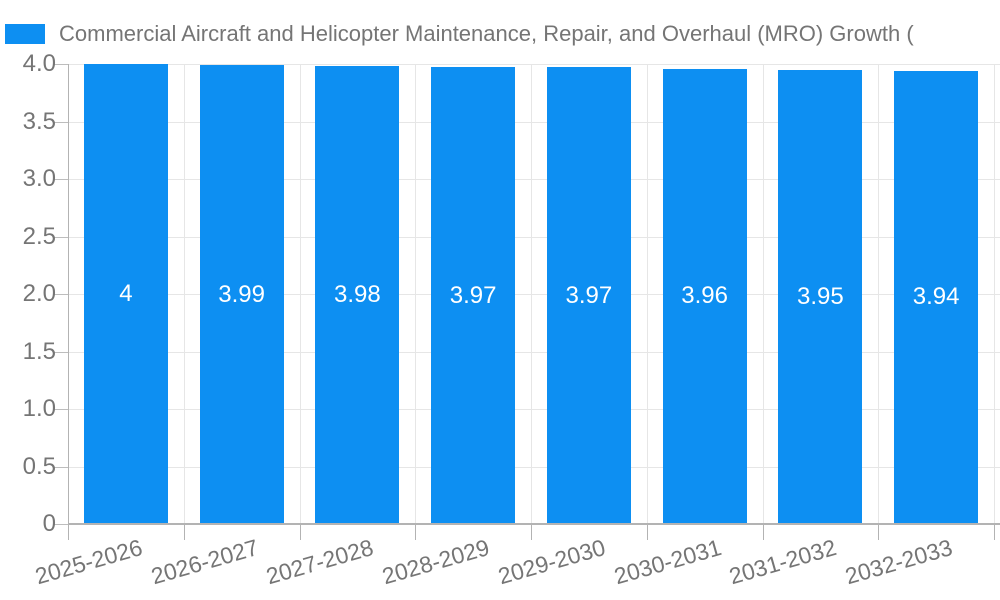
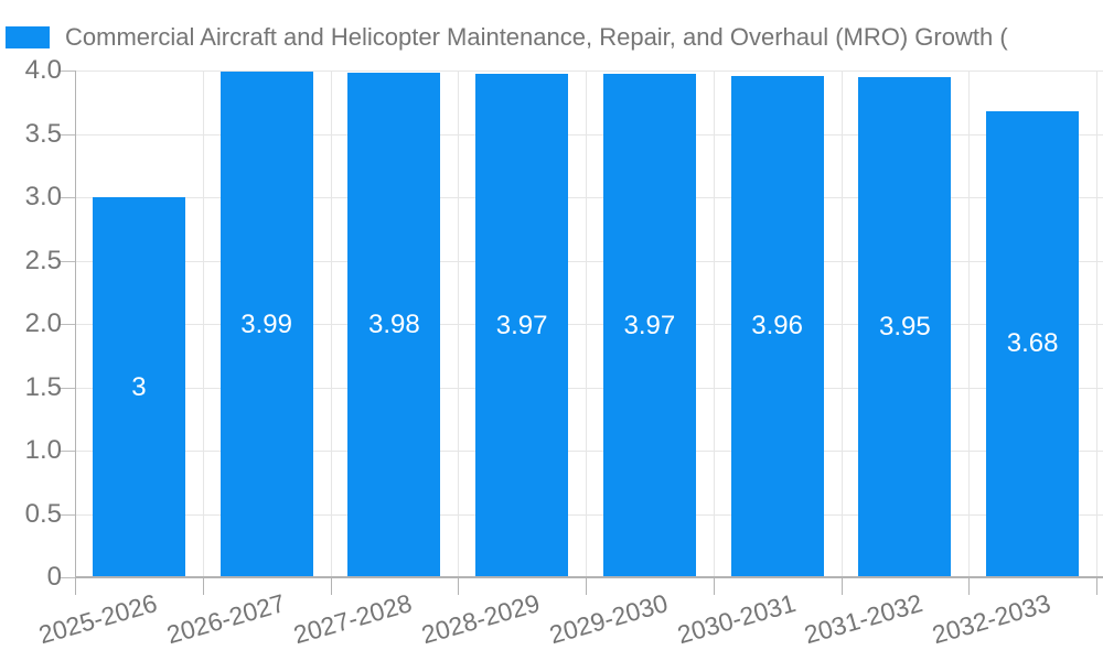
2025-2026: 4 -> 3
2032-2033: 3.94 -> 3.68
